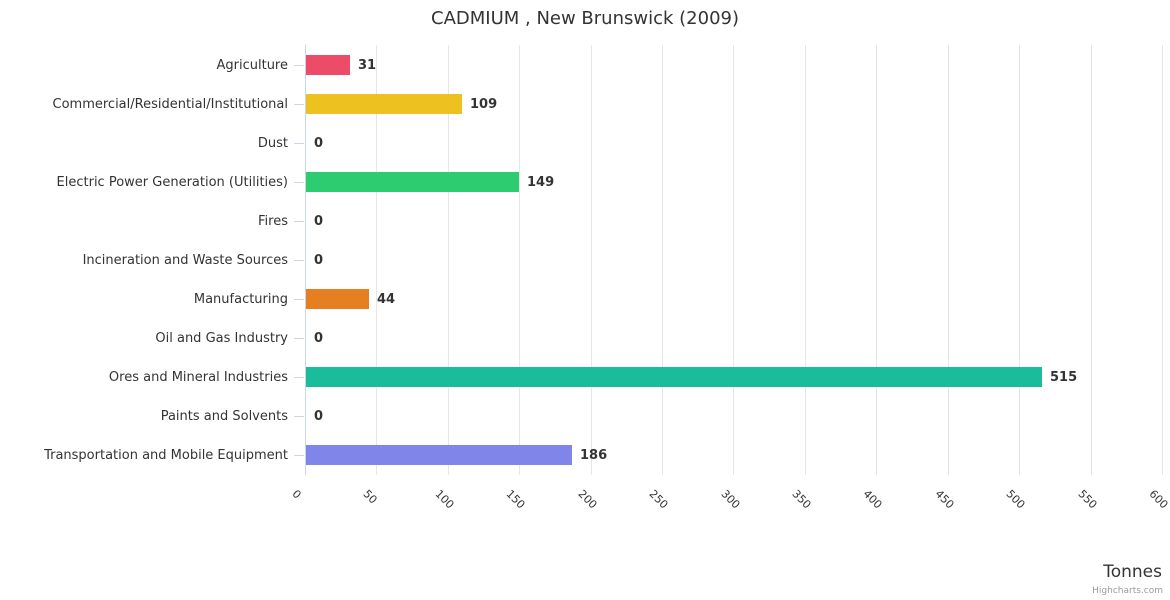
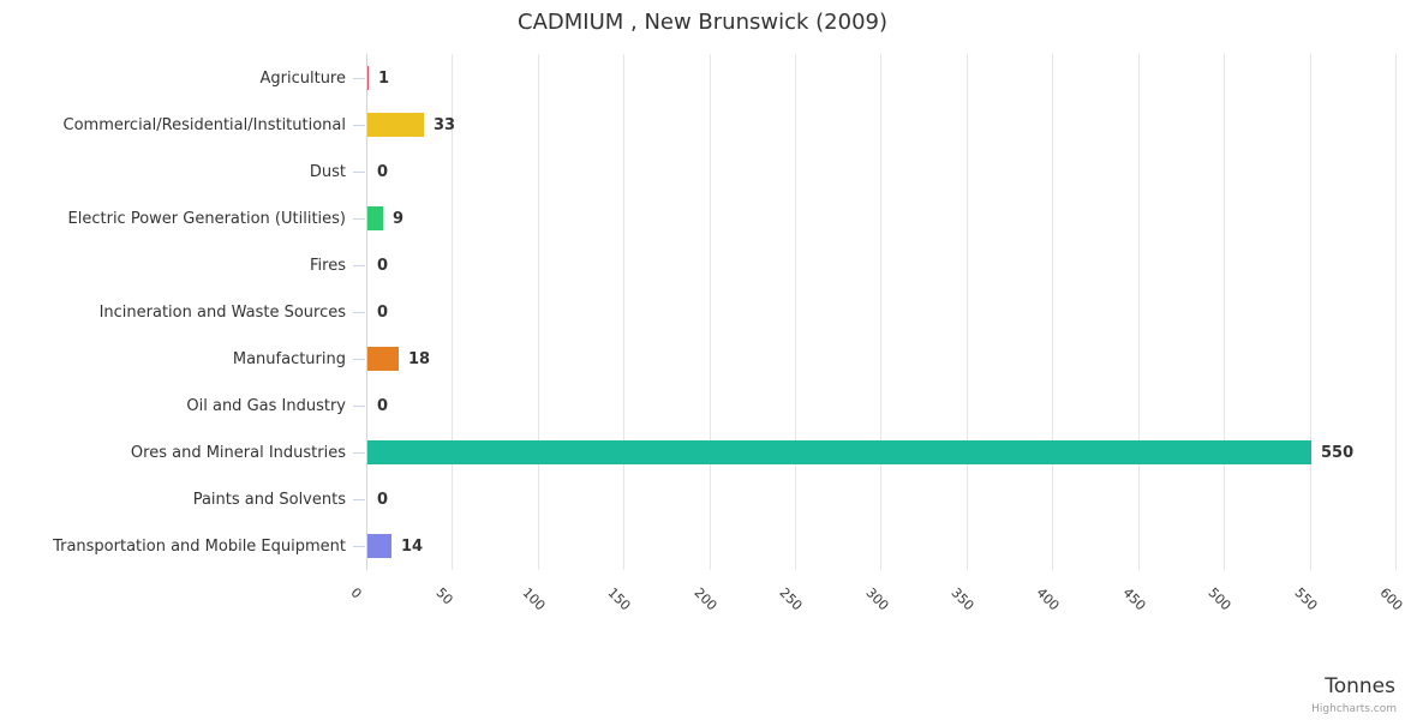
Agriculture: 31 -> 1
Commercial/Residential/Institutional: 109 -> 33
Electric Power Generation (Utilities): 149 -> 9
Manufacturing: 44 -> 18
Ores and Mineral Industries: 515 -> 550
Transportation and Mobile Equipment: 186 -> 14
